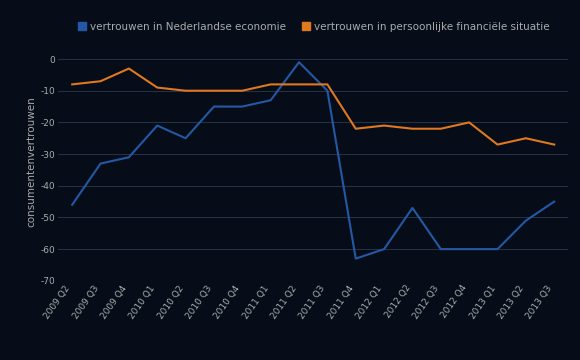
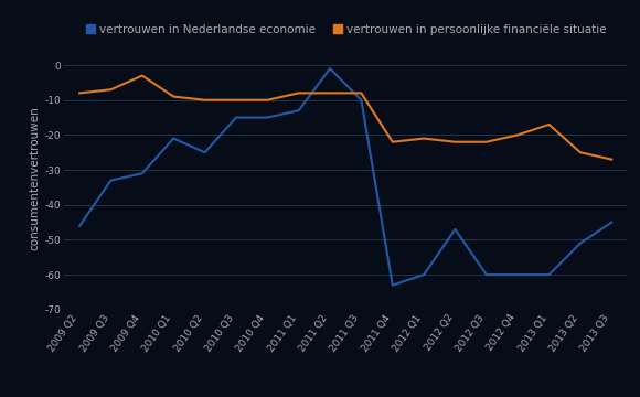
vertrouwen in persoonlijke financiële situatie/2013 Q1: -27 -> -17
